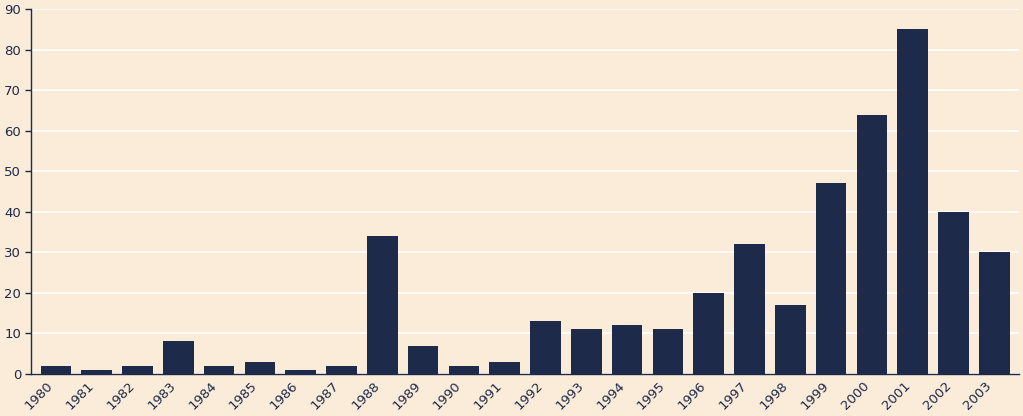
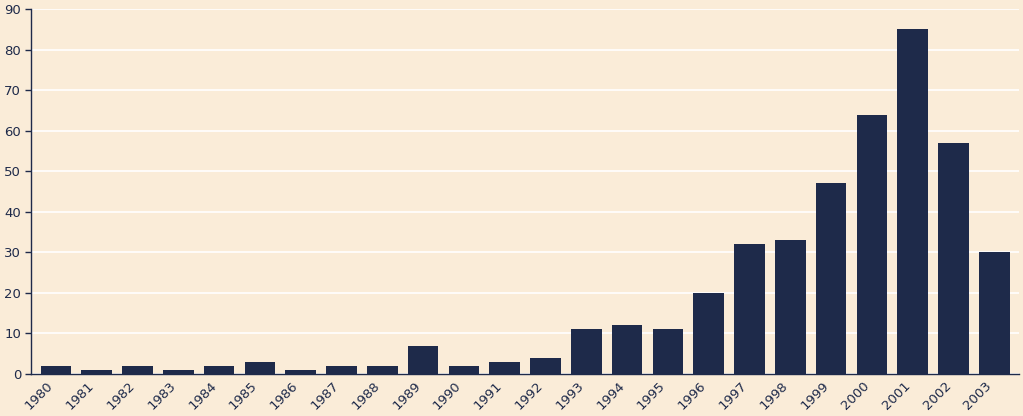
1983: 8 -> 1
1988: 34 -> 2
1992: 13 -> 4
1998: 17 -> 33
2002: 40 -> 57
